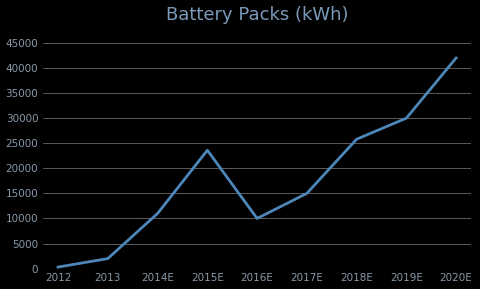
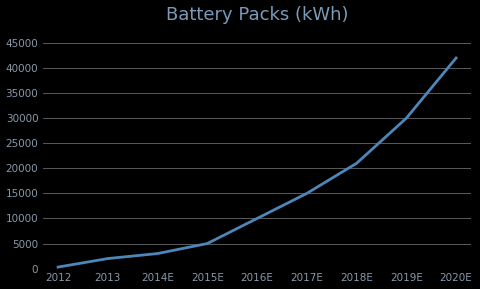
2014E: 11000 -> 3000
2015E: 23600 -> 5000
2018E: 25800 -> 21000
